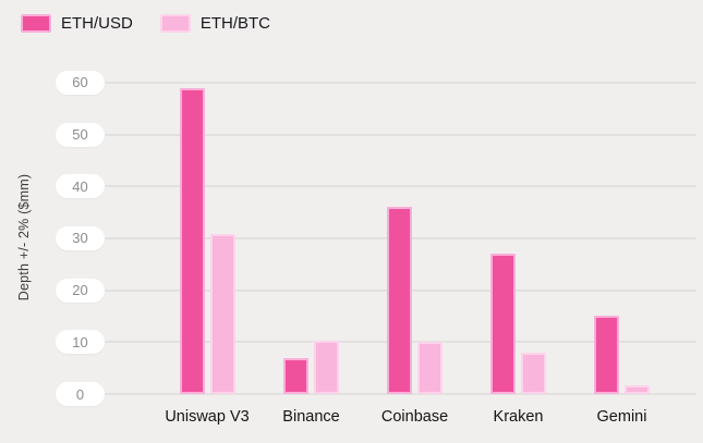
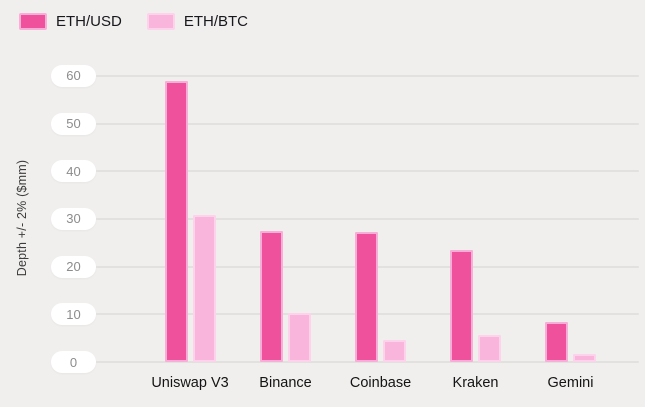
ETH/USD/Binance: 7 -> 27
ETH/USD/Coinbase: 36 -> 27
ETH/BTC/Coinbase: 10 -> 5
ETH/USD/Kraken: 27 -> 24
ETH/BTC/Kraken: 8 -> 6
ETH/USD/Gemini: 15 -> 8
